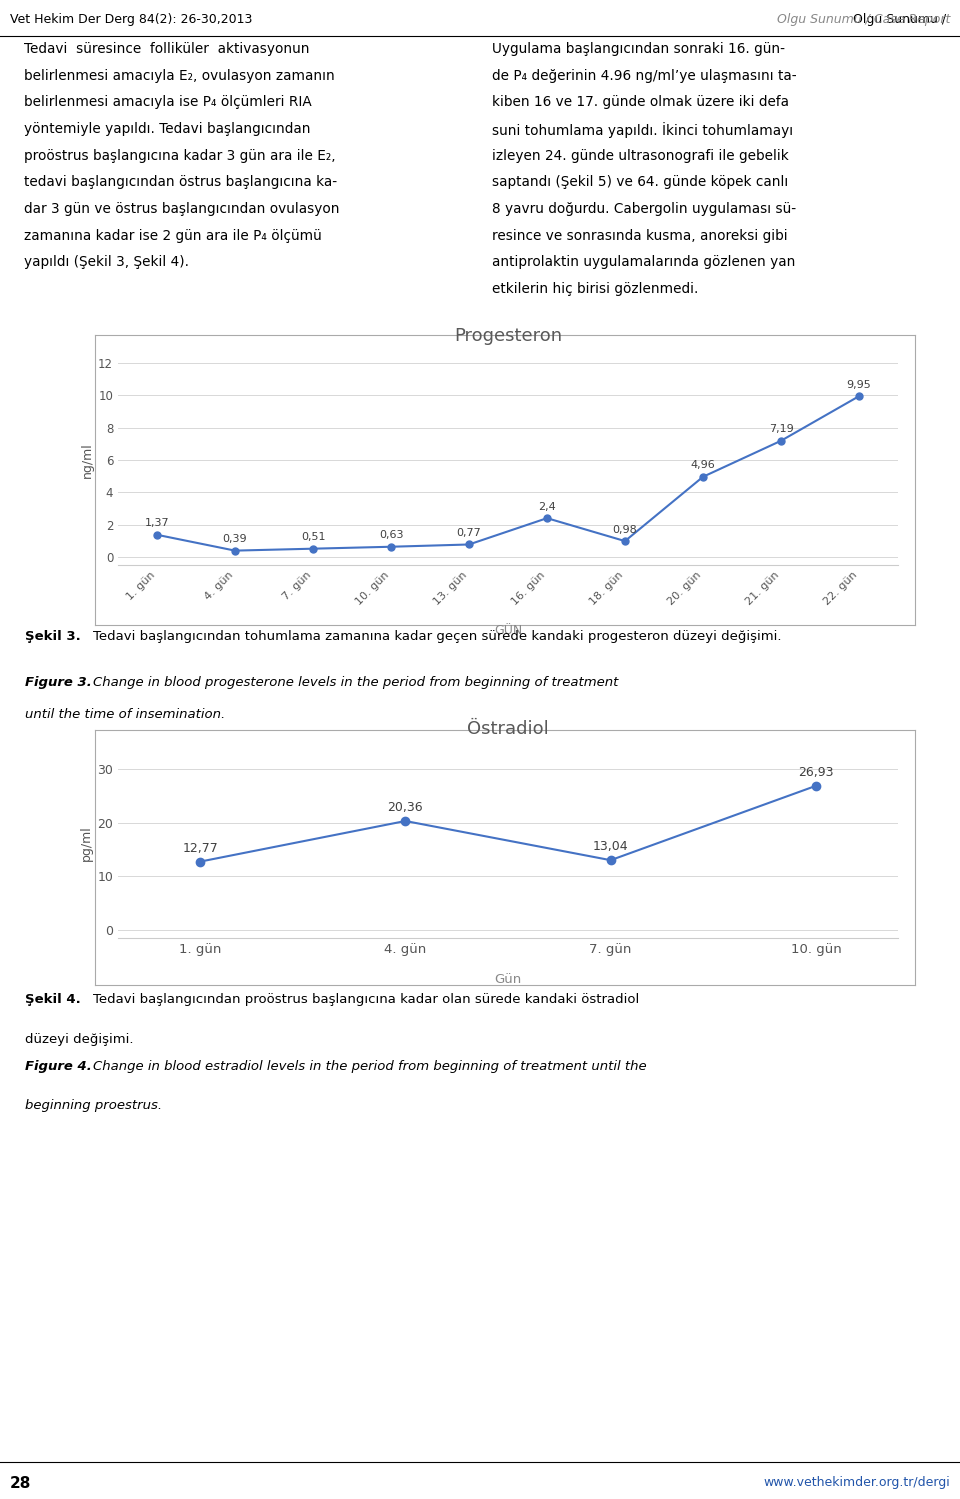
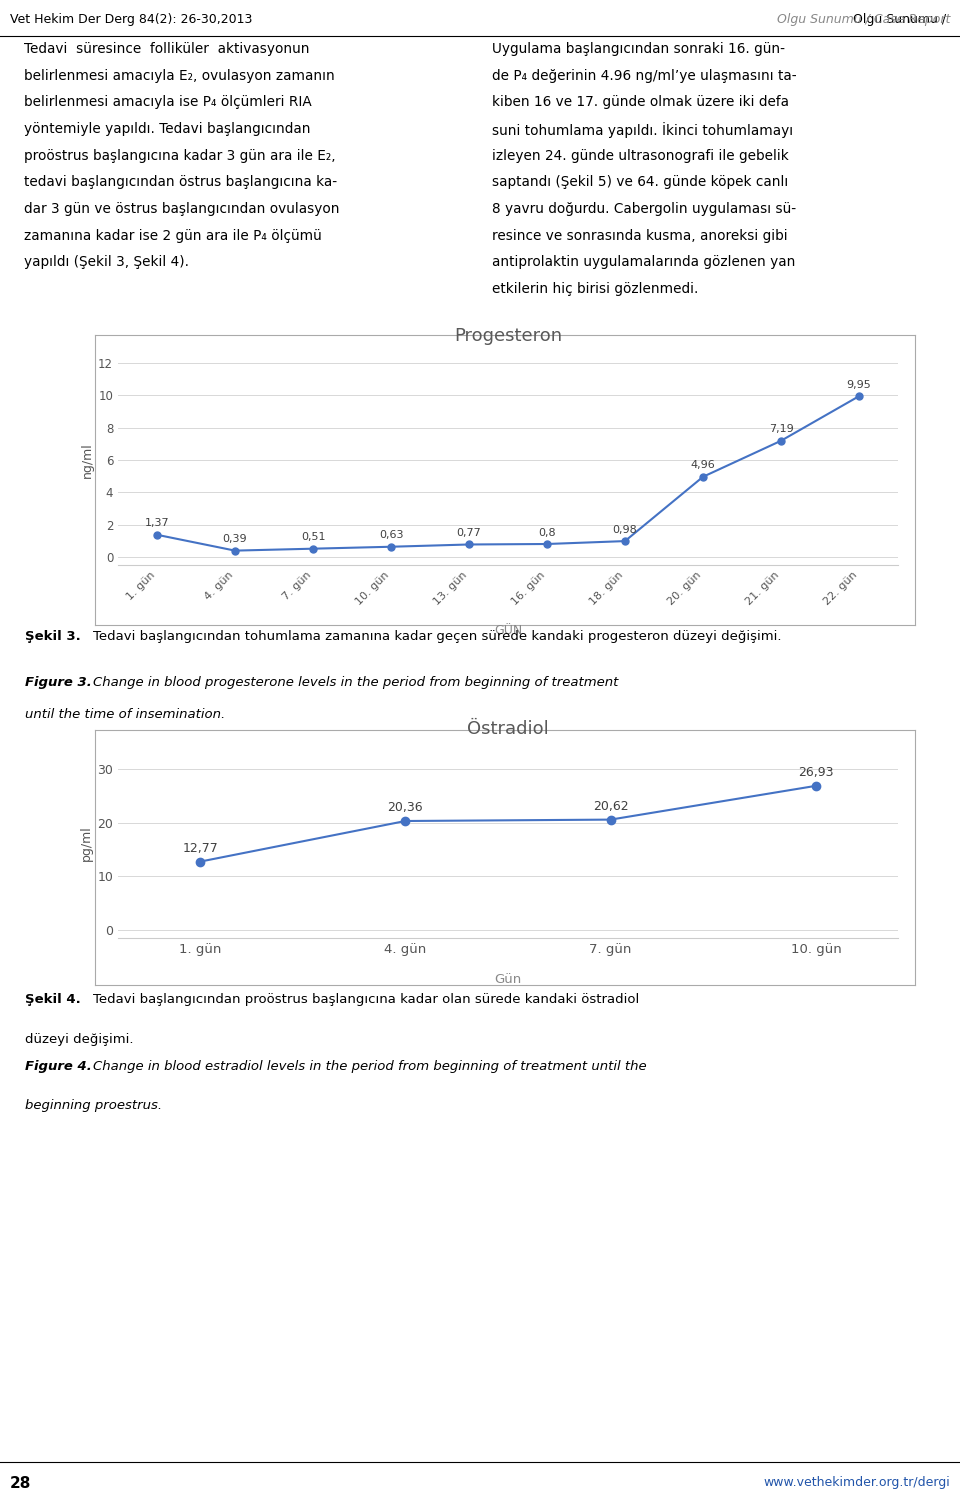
Progesteron/16. gün: 2,4 -> 0,8
Östradiol/7. gün: 13,04 -> 20,62
